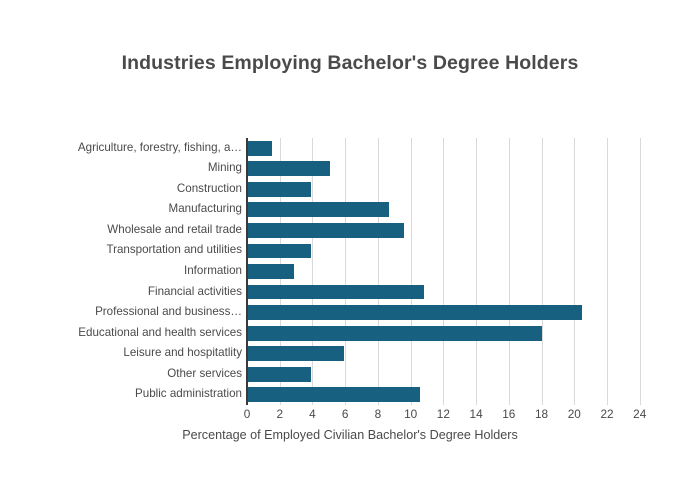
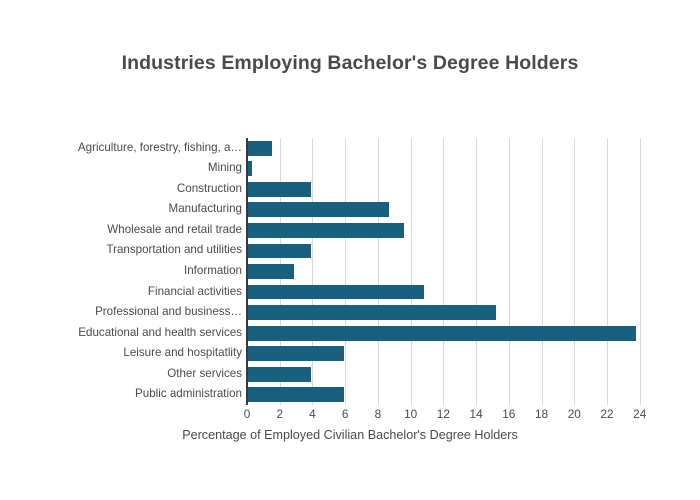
Mining: 5.1 -> 0.3
Professional and business…: 20.5 -> 15.2
Educational and health services: 18.0 -> 23.8
Public administration: 10.6 -> 5.9
